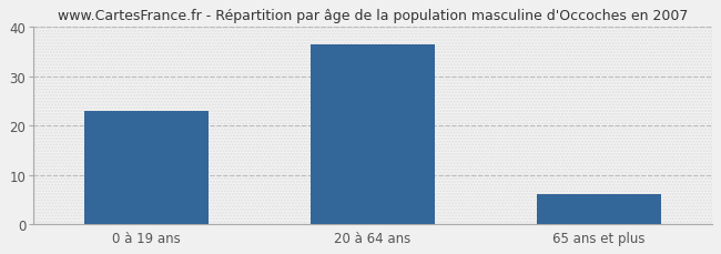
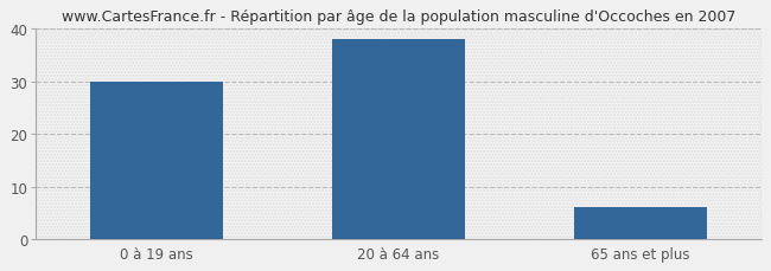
0 à 19 ans: 23.0 -> 30.0
20 à 64 ans: 36.5 -> 38.0
